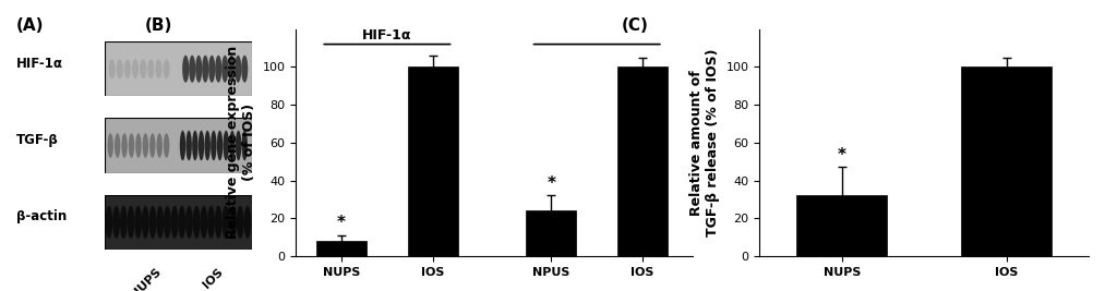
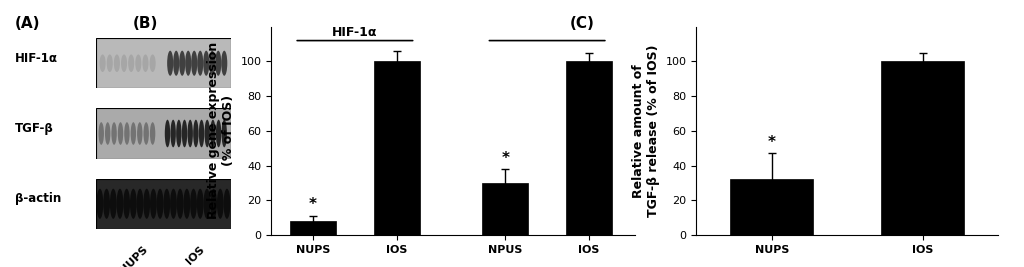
NPUS: 24 -> 30
